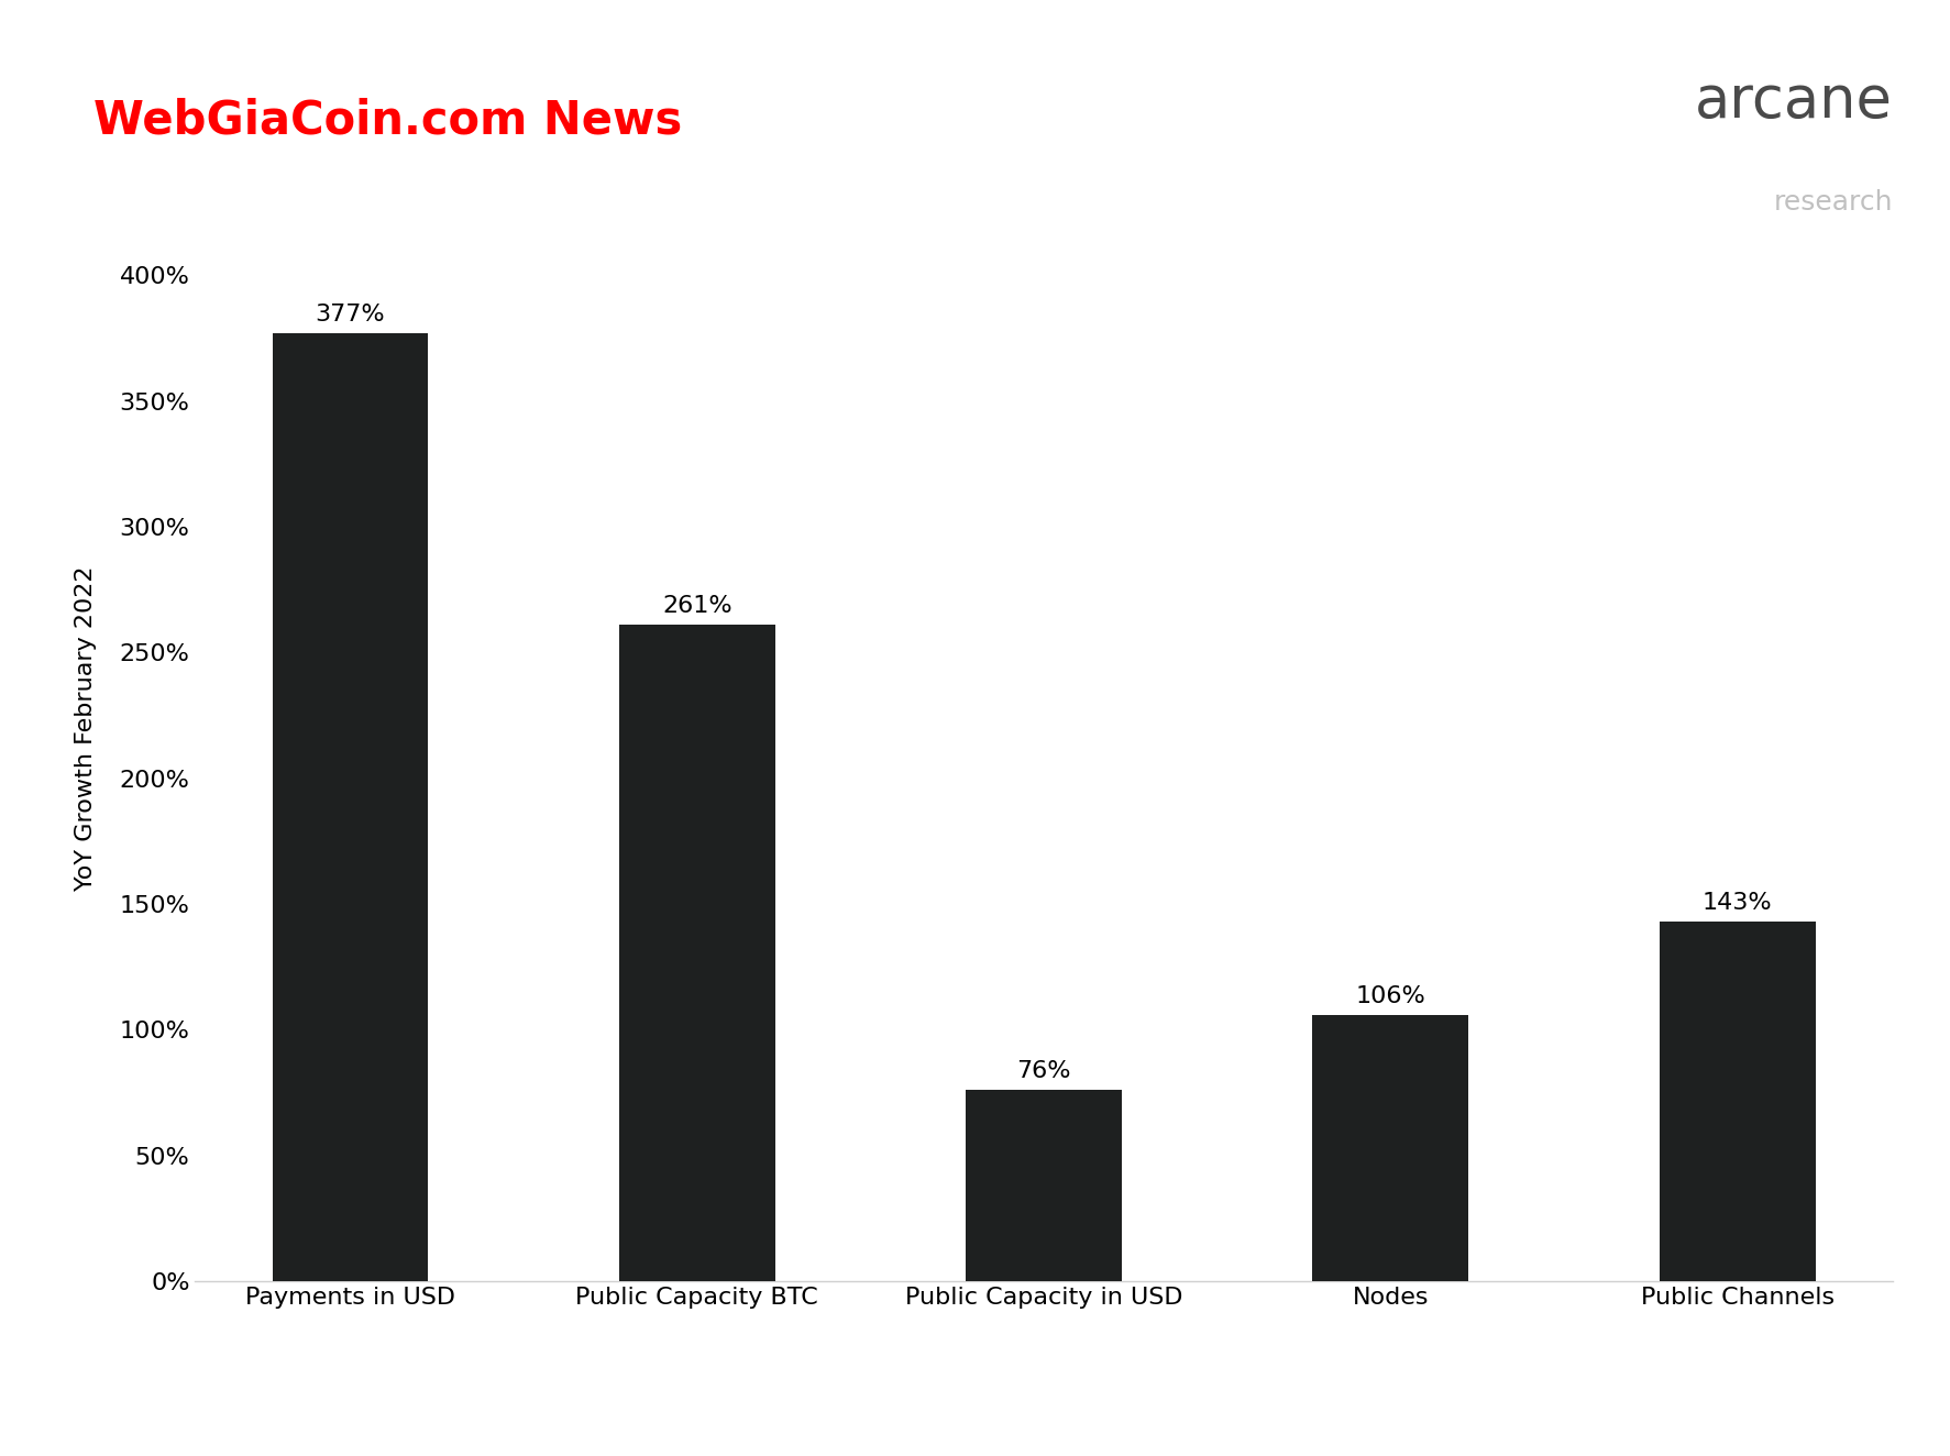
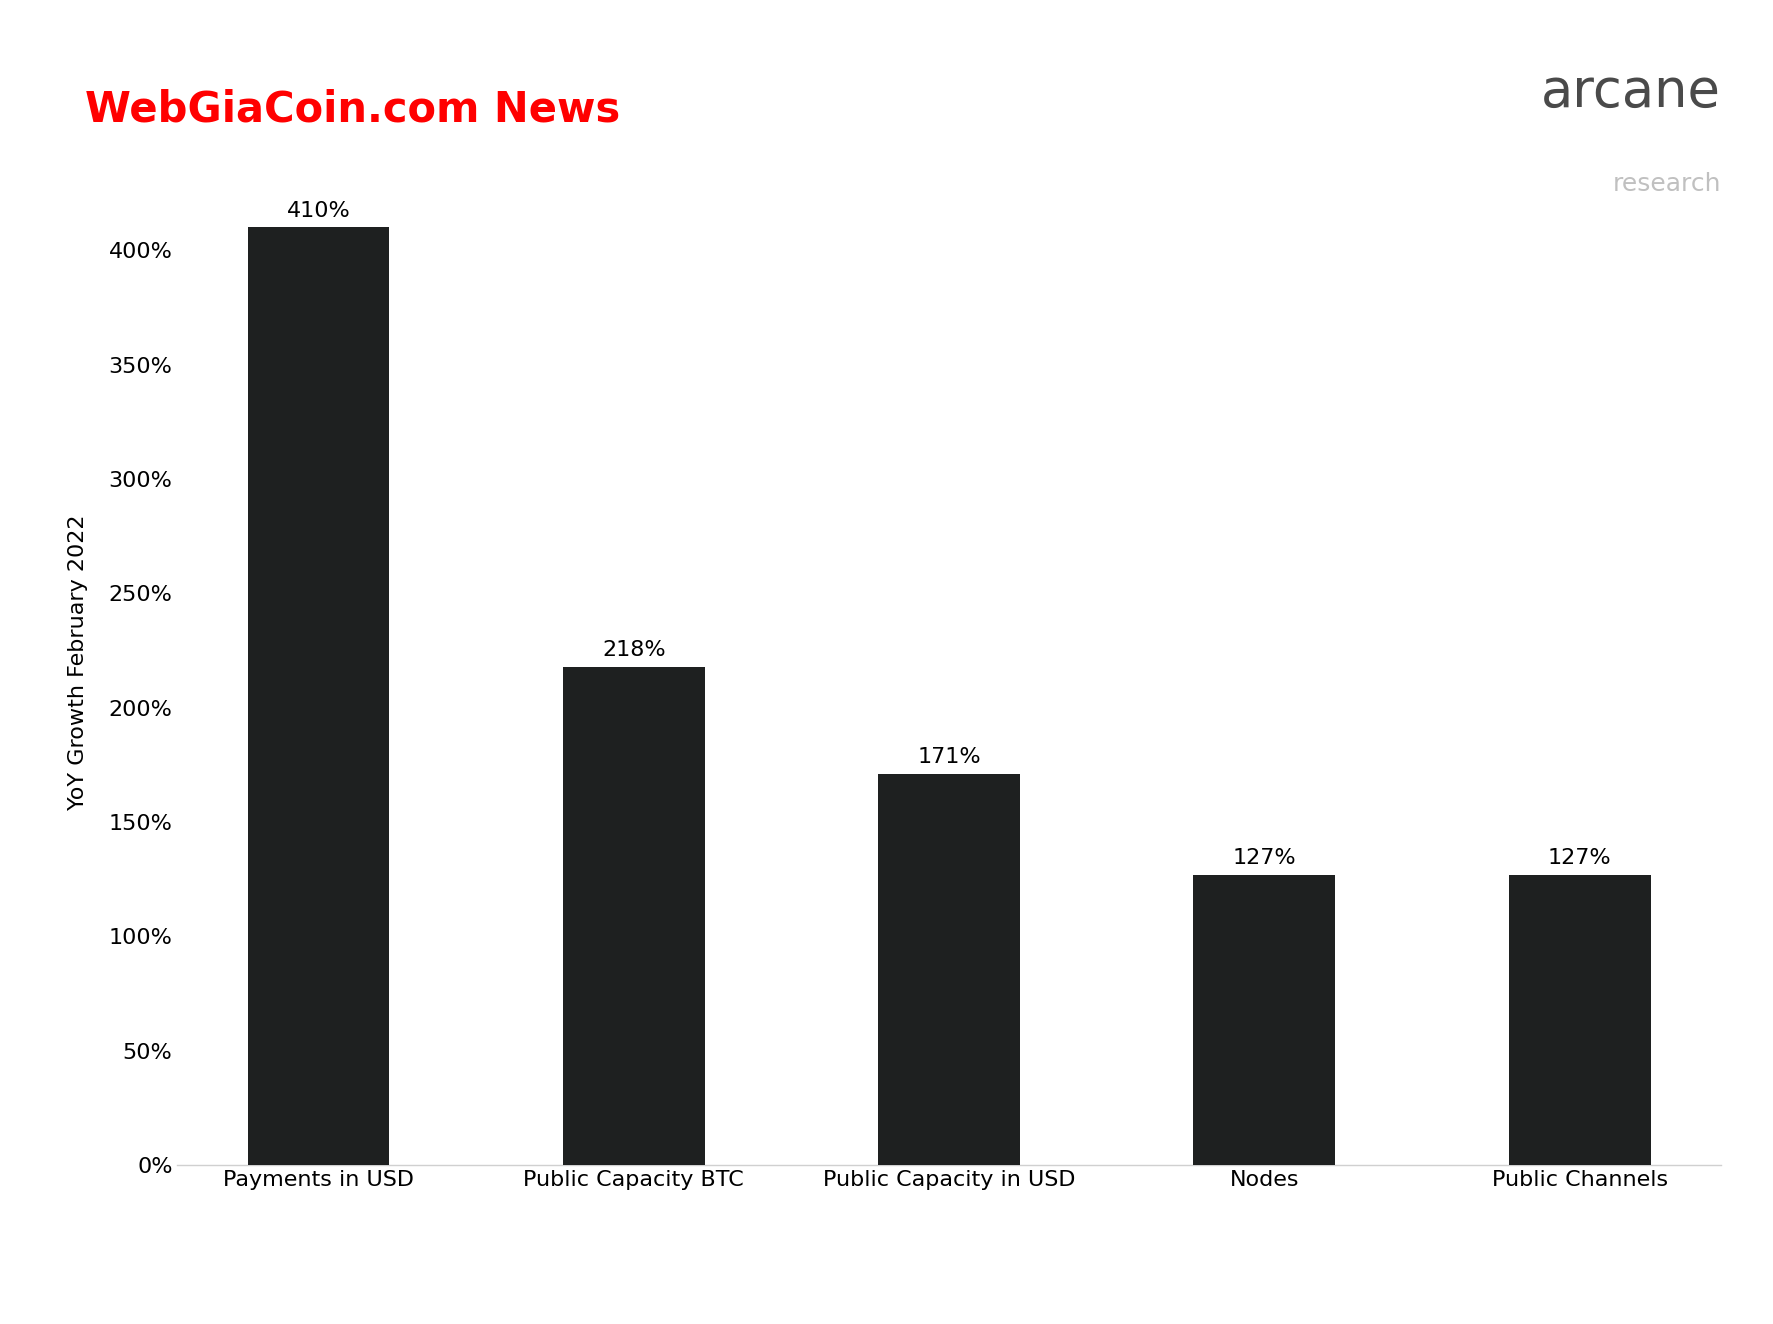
Payments in USD: 377% -> 410%
Public Capacity BTC: 261% -> 218%
Public Capacity in USD: 76% -> 171%
Nodes: 106% -> 127%
Public Channels: 143% -> 127%
